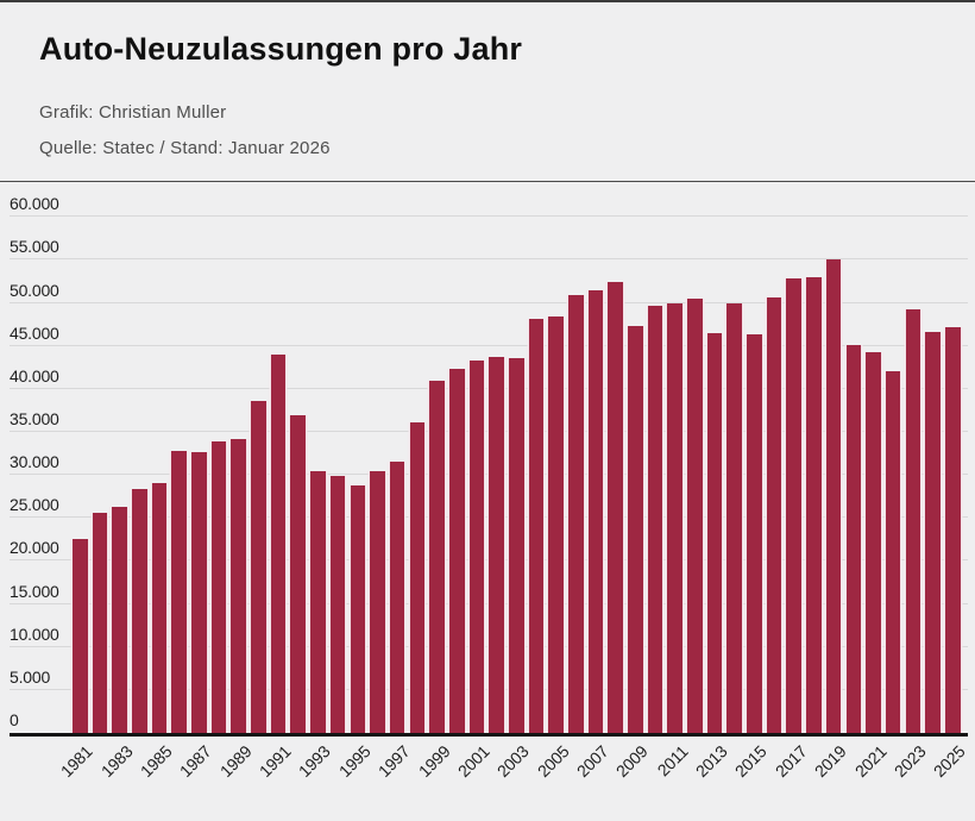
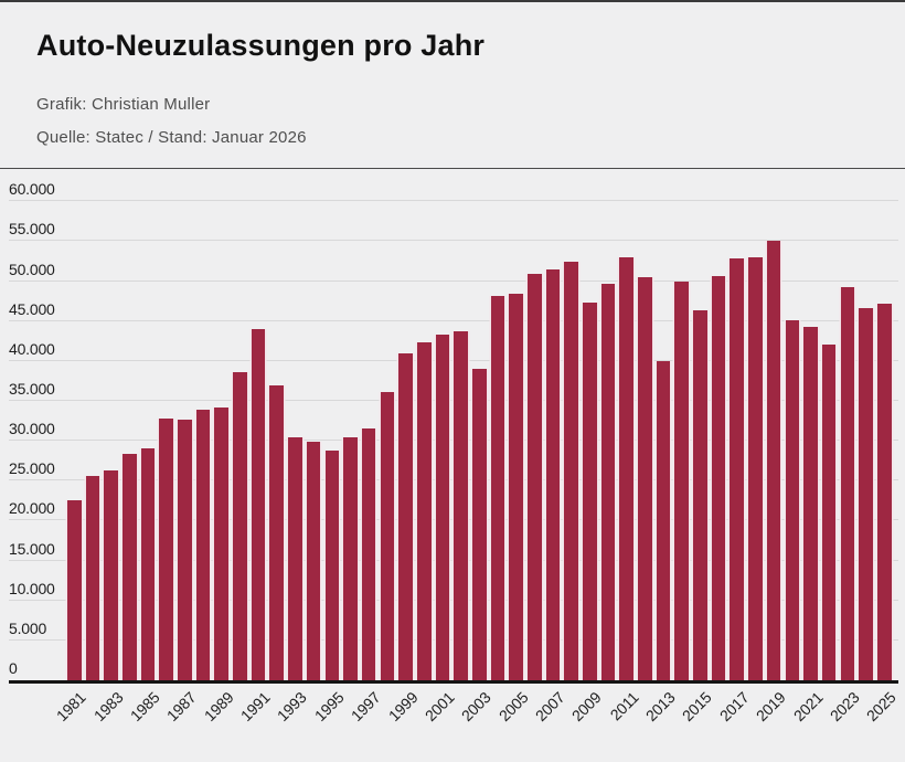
2003: 44000 -> 39000
2011: 50000 -> 53000
2013: 46000 -> 40000
